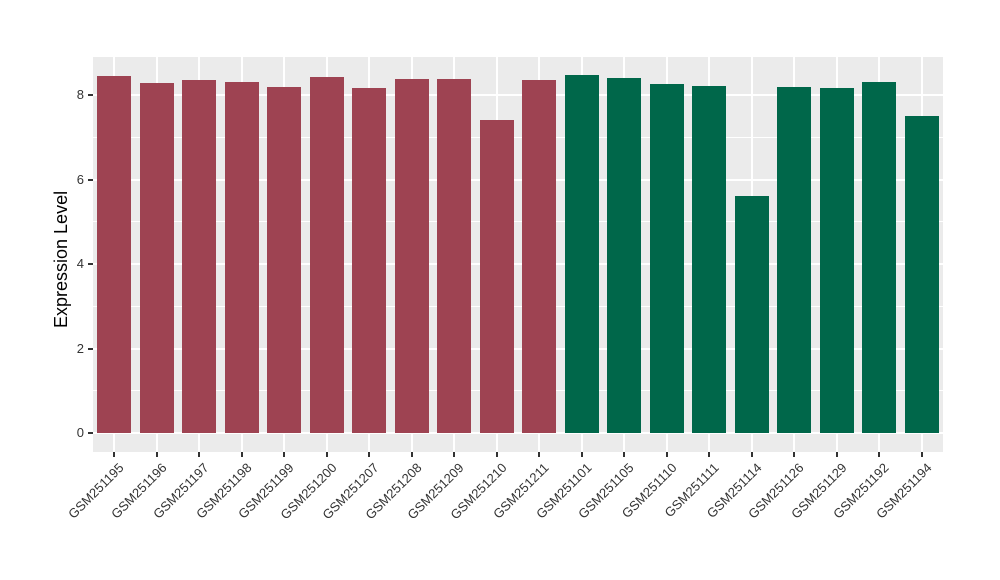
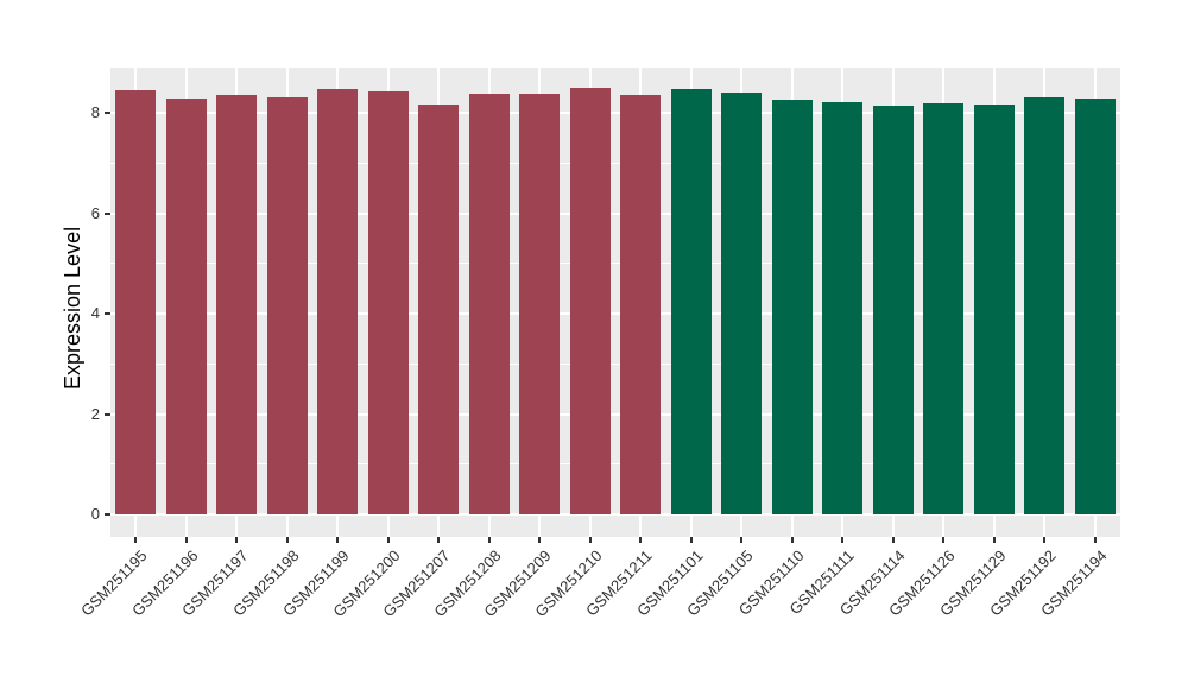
GSM251199: 8.2 -> 8.5
GSM251210: 7.4 -> 8.5
GSM251114: 5.6 -> 8.1
GSM251194: 7.5 -> 8.3
